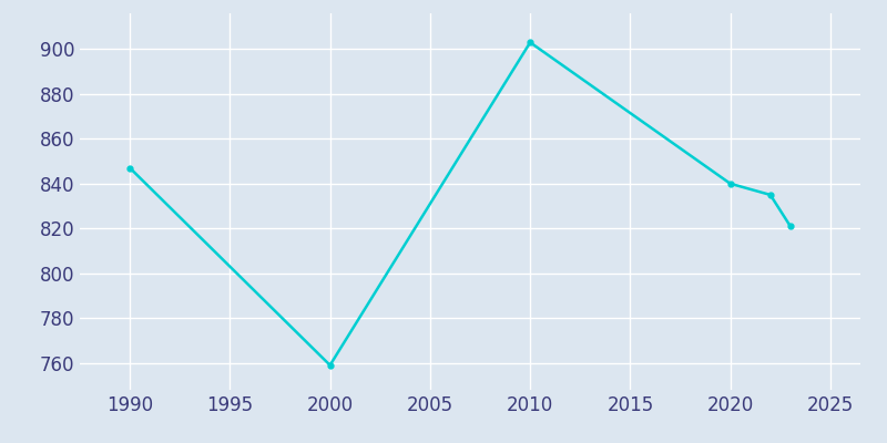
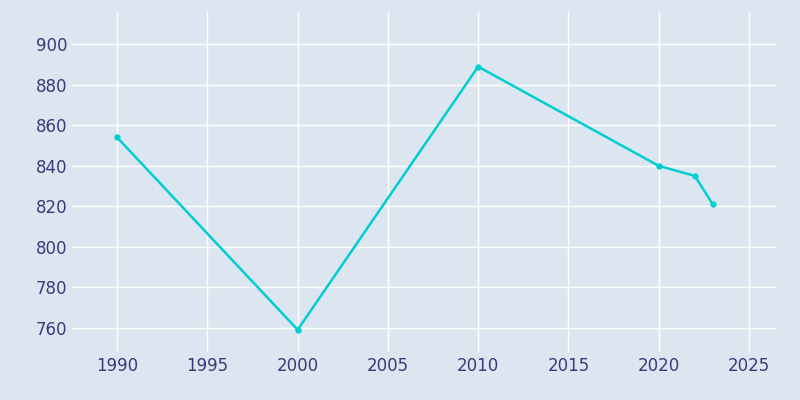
1990: 847 -> 854
2010: 903 -> 889
